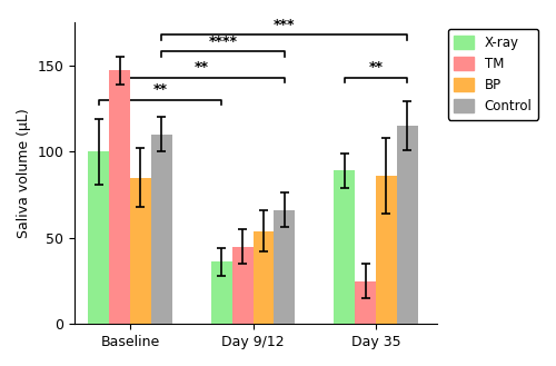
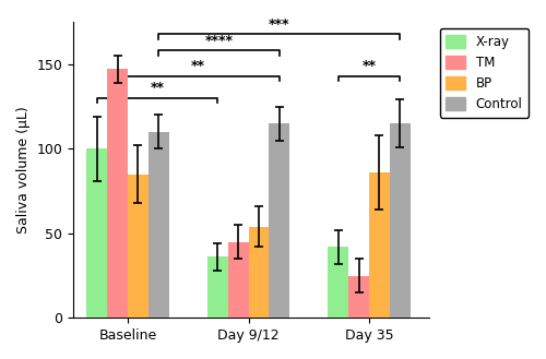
Control/Day 9/12: 66 -> 115
X-ray/Day 35: 89 -> 42
